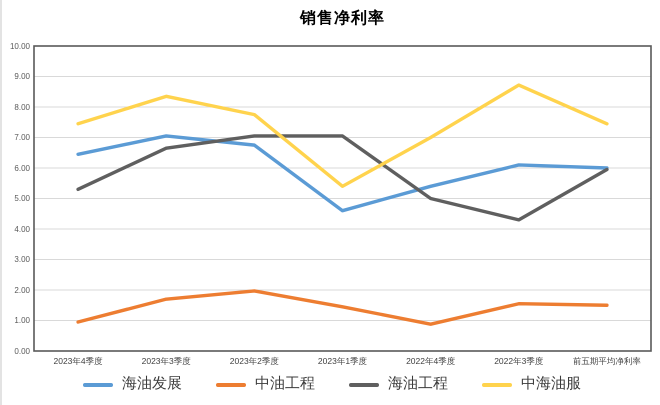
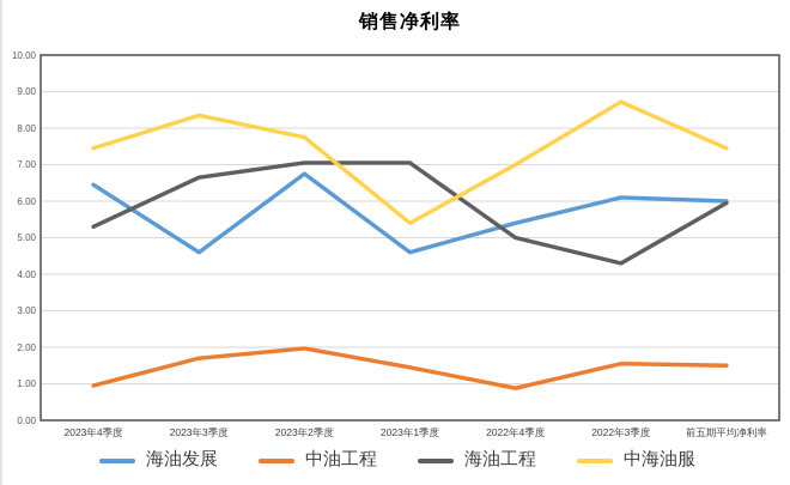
海油发展/2023年3季度: 7.0 -> 4.6
